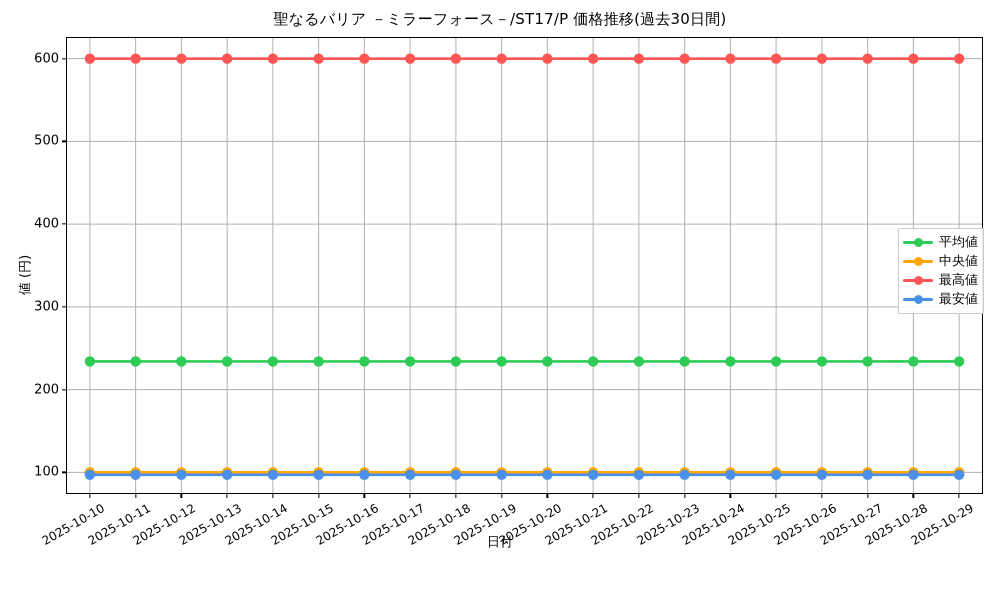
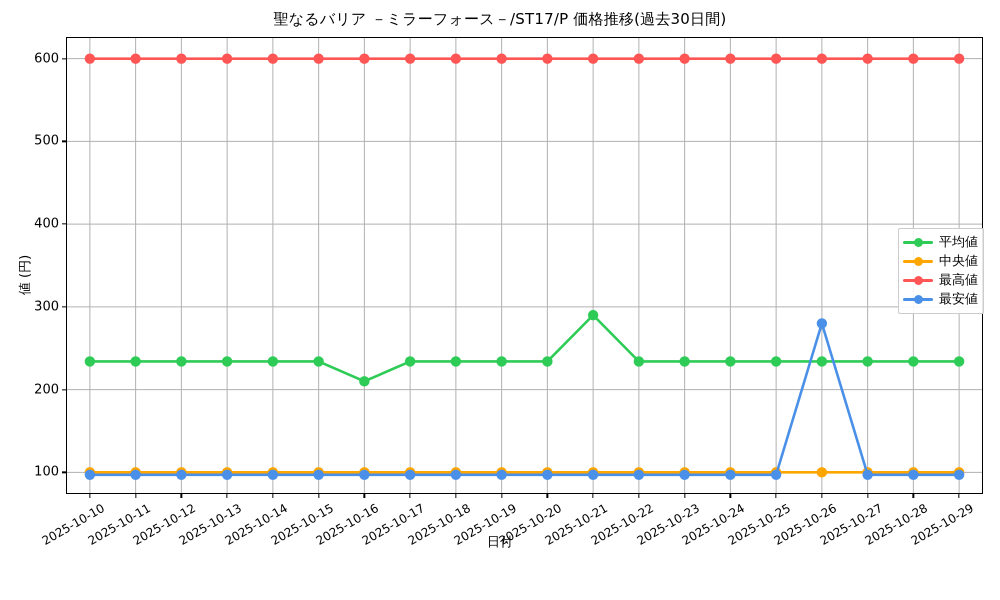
平均値/2025-10-16: 230 -> 210
平均値/2025-10-21: 230 -> 290
最安値/2025-10-26: 100 -> 280
